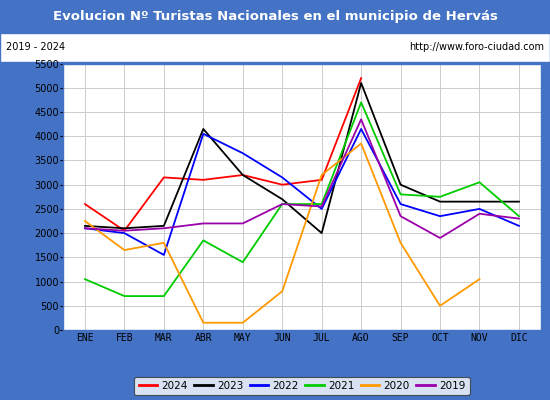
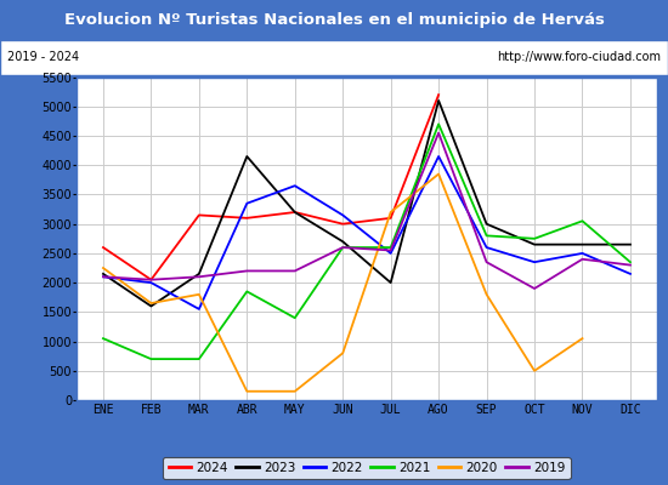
2023/FEB: 2100 -> 1600
2022/ABR: 4050 -> 3350
2019/AGO: 4350 -> 4550
